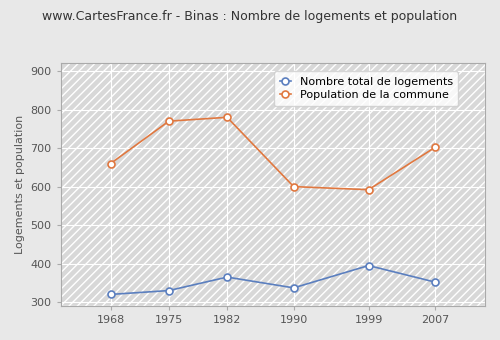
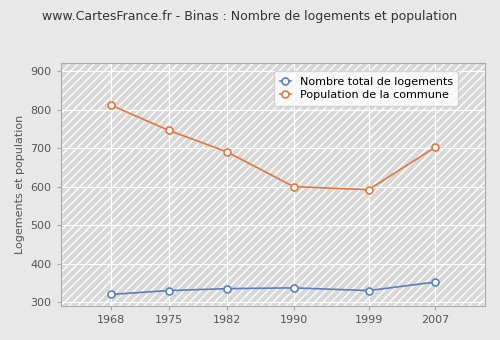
Population de la commune/1968: 660 -> 812
Population de la commune/1975: 770 -> 746
Nombre total de logements/1982: 365 -> 335
Population de la commune/1982: 780 -> 690
Nombre total de logements/1999: 395 -> 330
